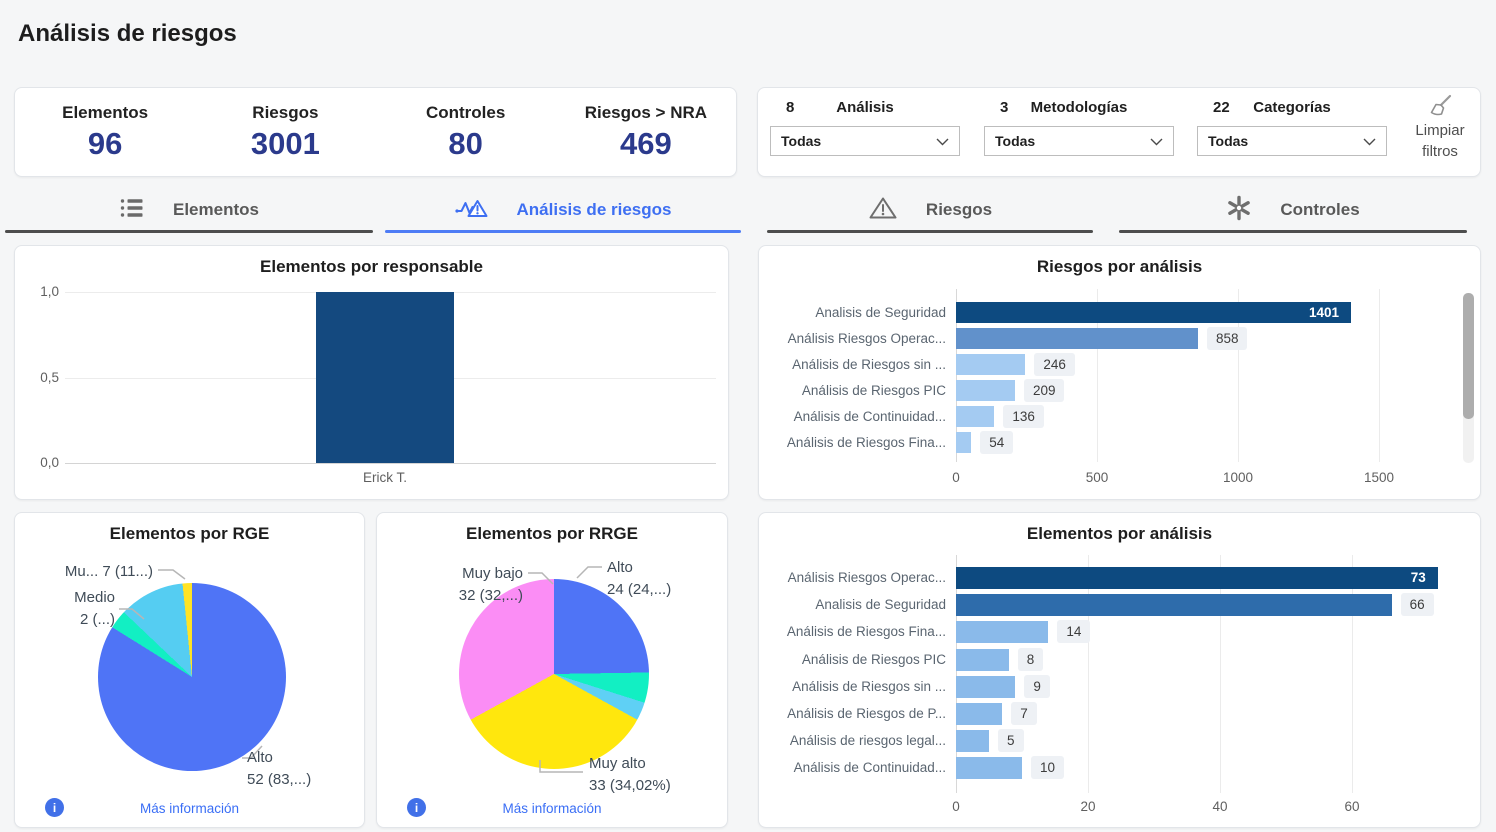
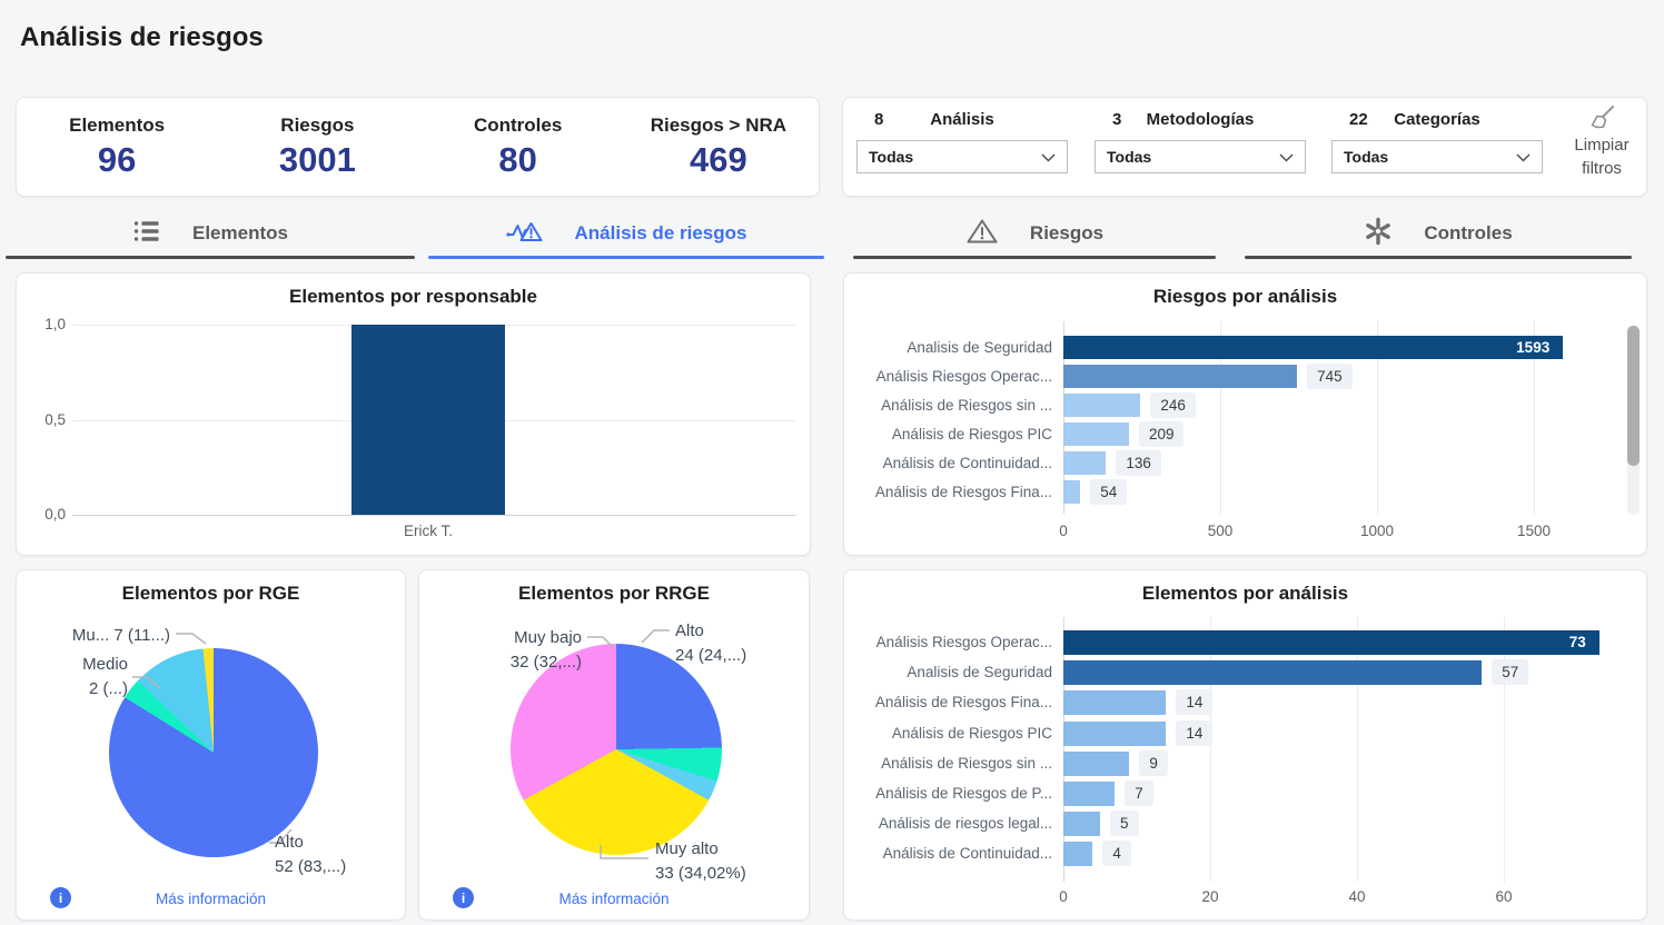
Riesgos por análisis/Analisis de Seguridad: 1401 -> 1593
Riesgos por análisis/Análisis Riesgos Operac...: 858 -> 745
Elementos por análisis/Analisis de Seguridad: 66 -> 57
Elementos por análisis/Análisis de Riesgos PIC: 8 -> 14
Elementos por análisis/Análisis de Continuidad...: 10 -> 4
